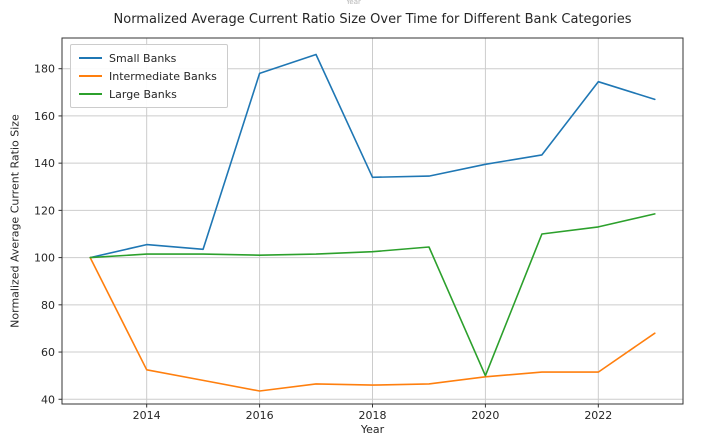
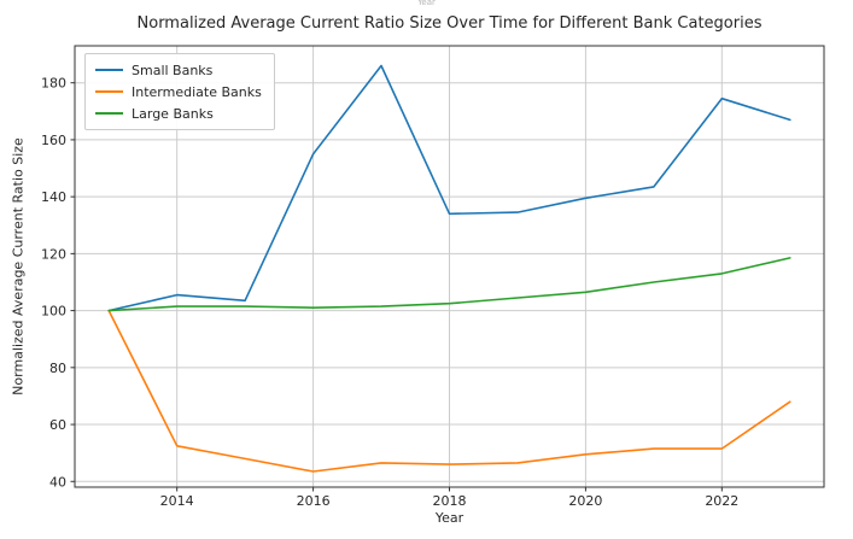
Small Banks/2016: 178 -> 155
Large Banks/2020: 50 -> 106
